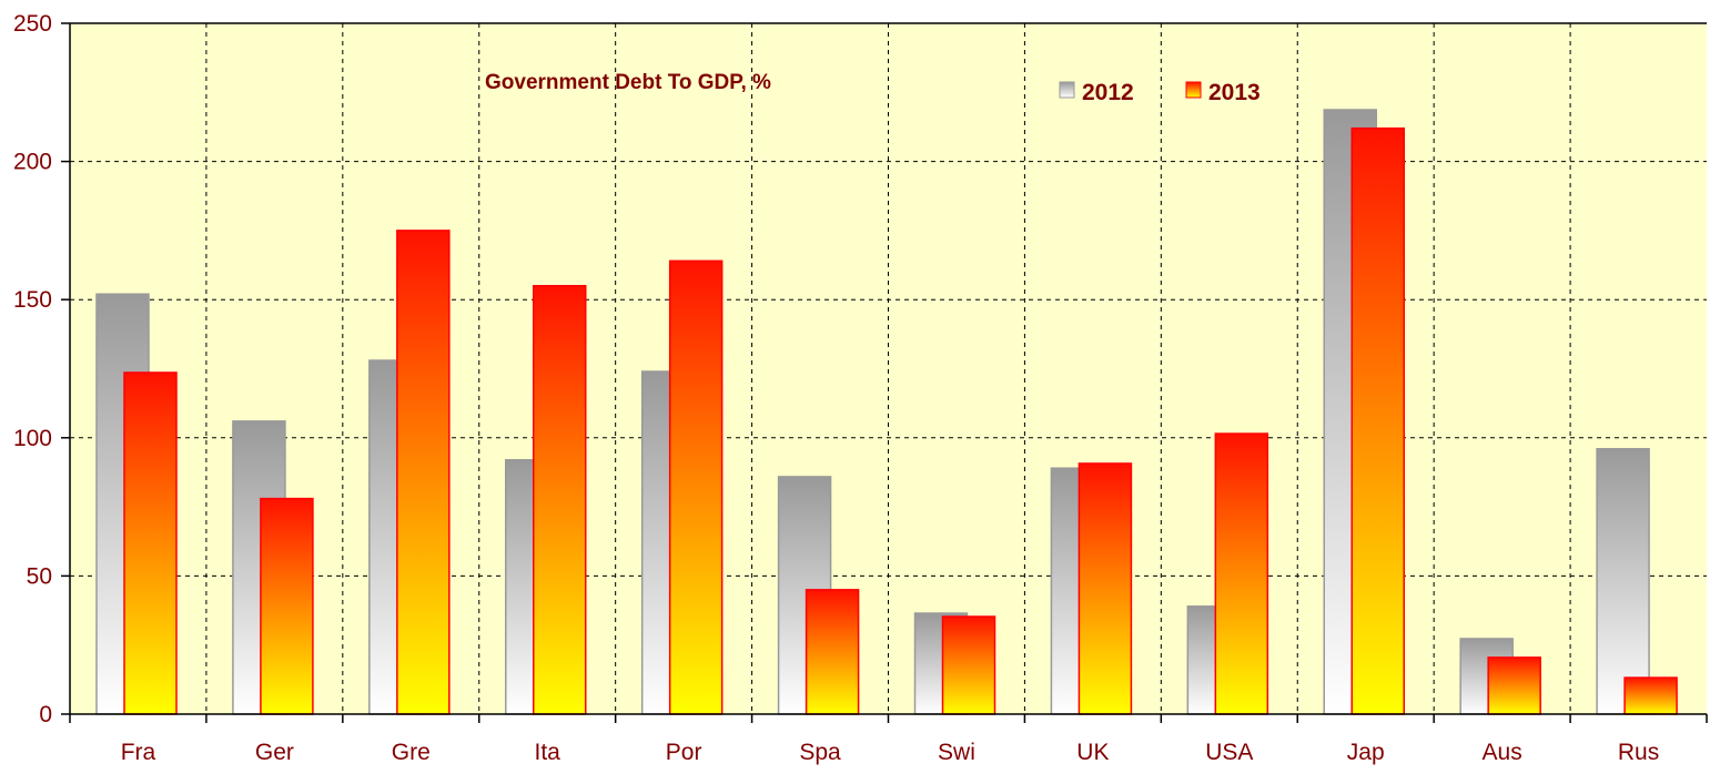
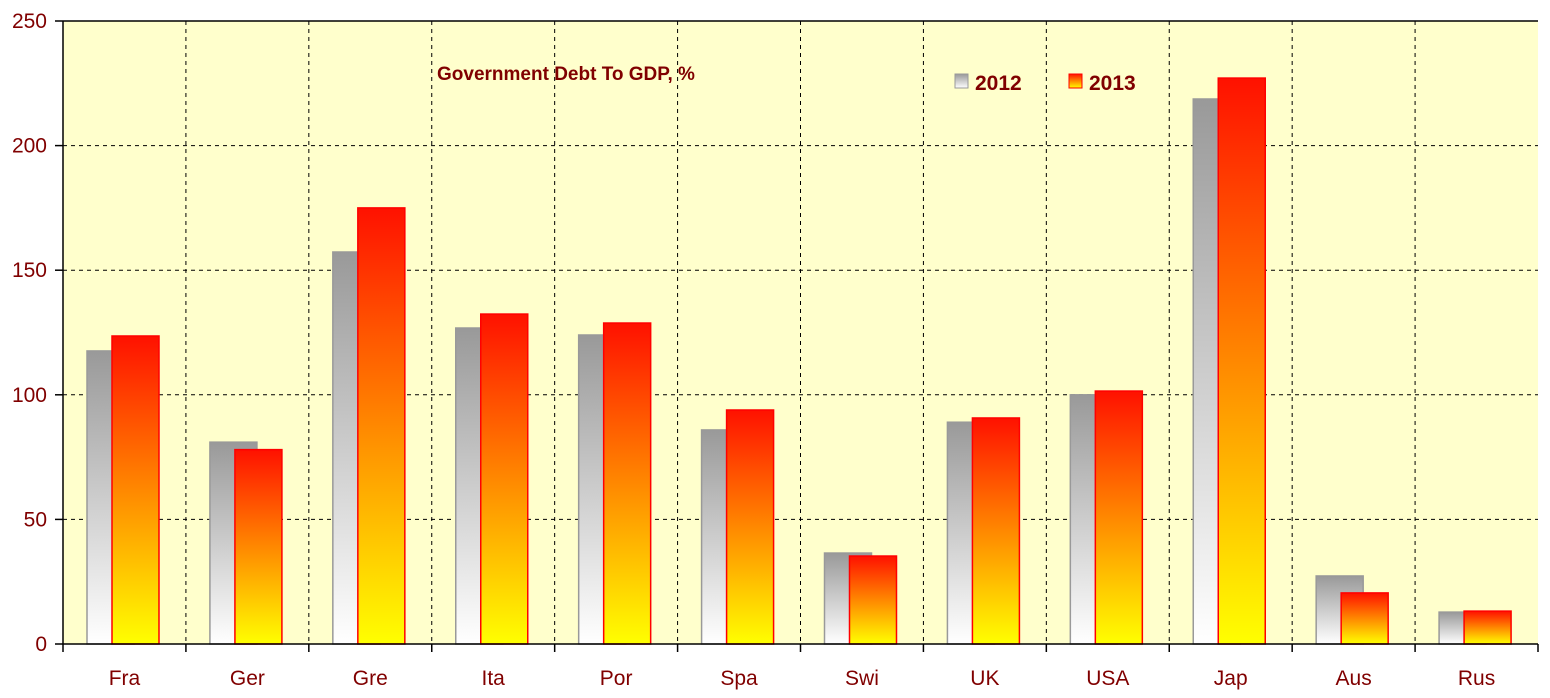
2012/Fra: 152 -> 118
2012/Ger: 106 -> 81
2012/Gre: 128 -> 157
2012/Ita: 92 -> 127
2013/Ita: 155 -> 132
2013/Por: 164 -> 129
2013/Spa: 45 -> 94
2012/USA: 39 -> 100
2013/Jap: 212 -> 227
2012/Rus: 96 -> 13
